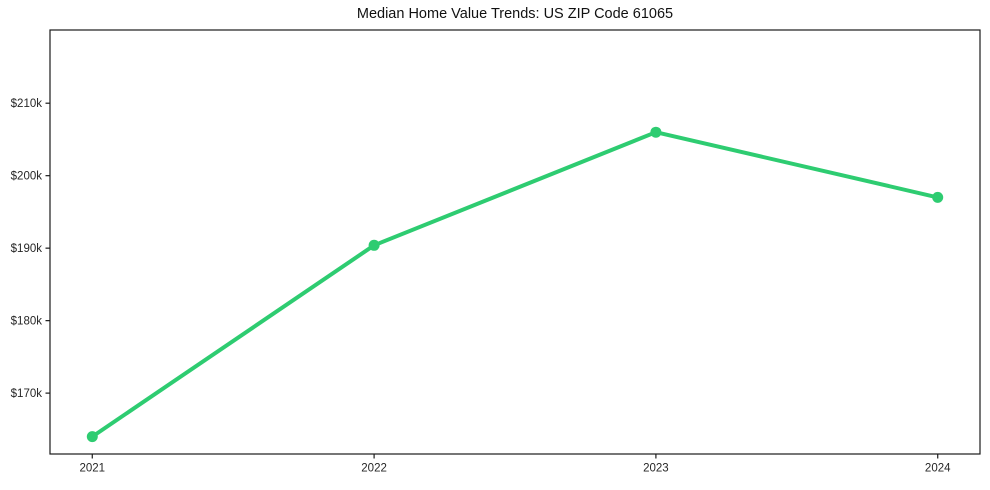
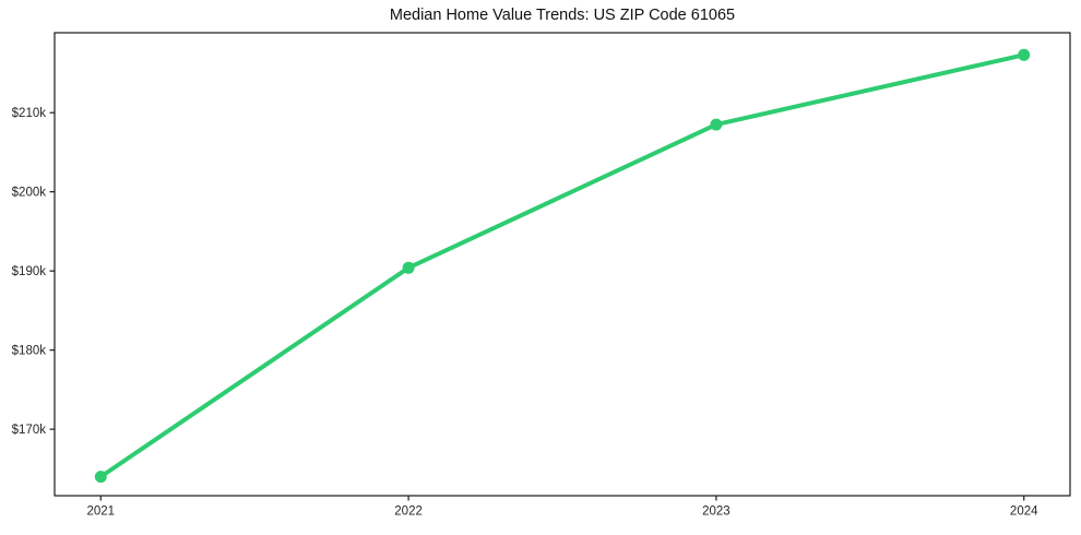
2023: $206k -> $208k
2024: $197k -> $217k
